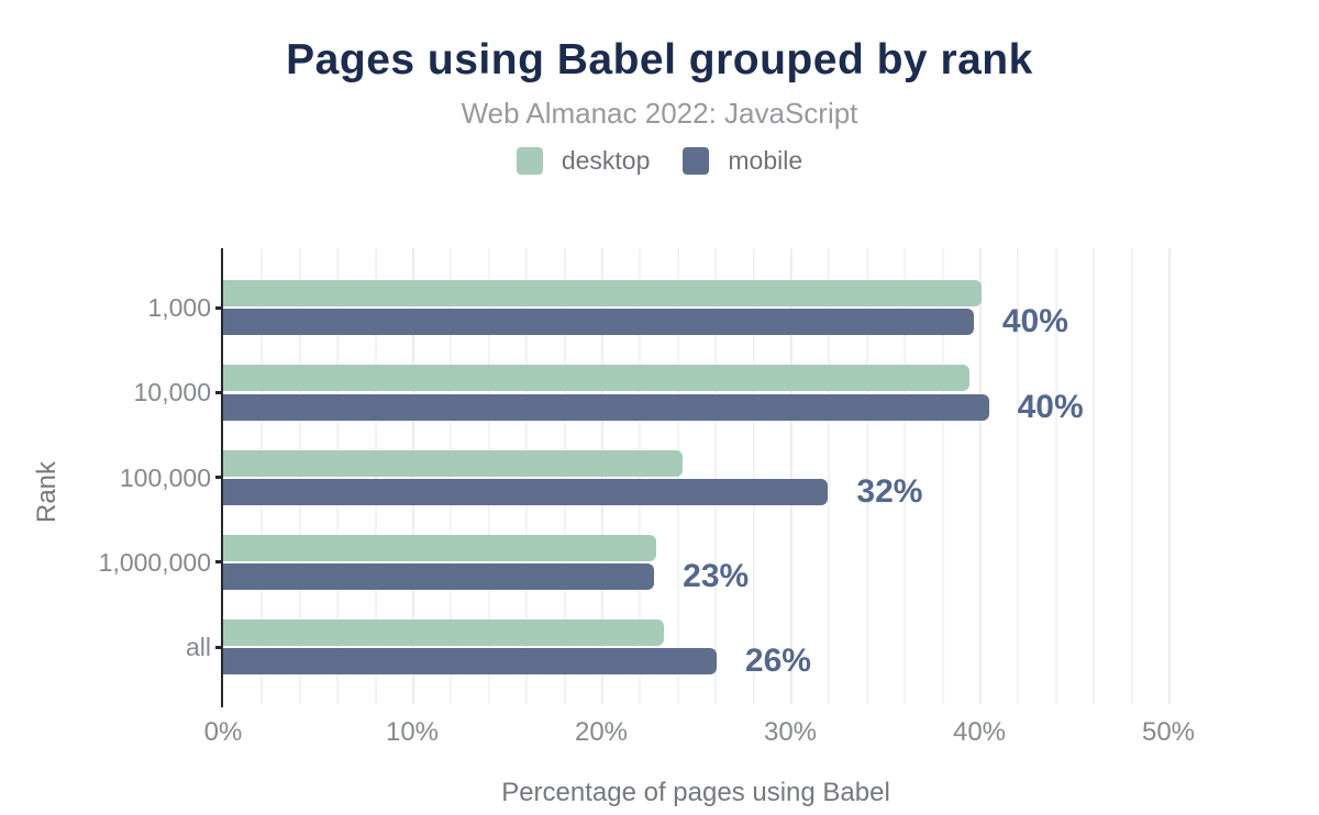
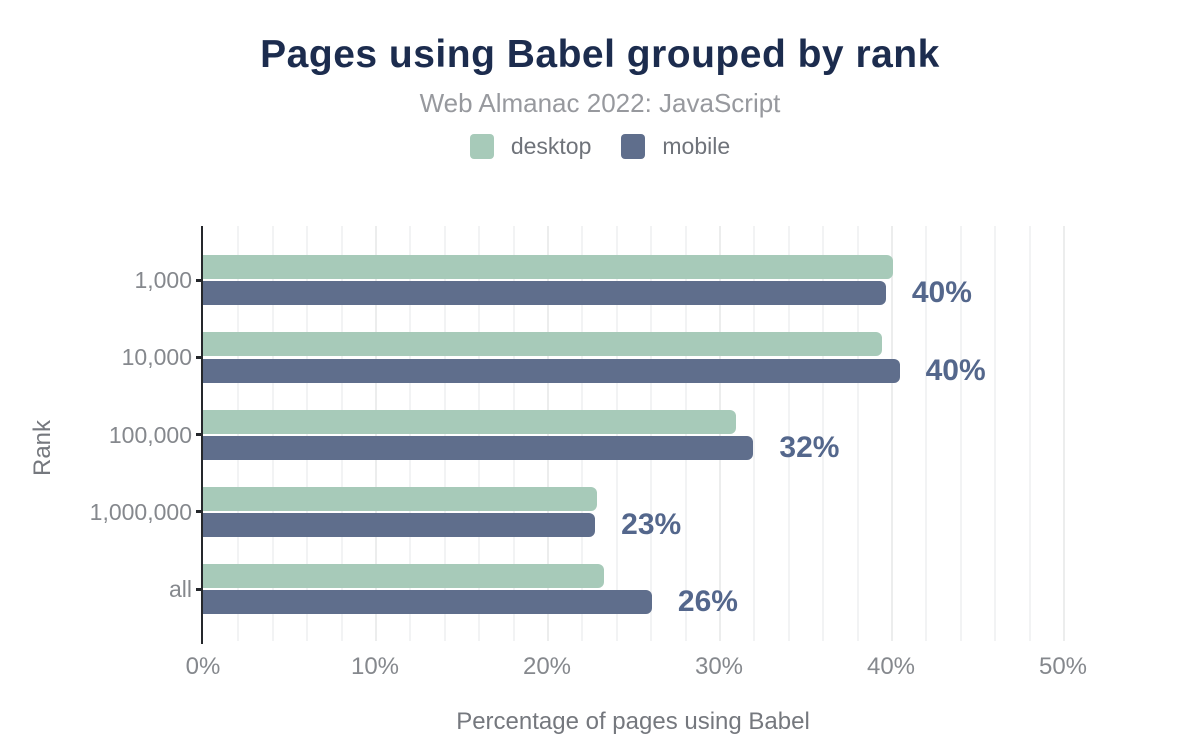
desktop/100,000: 24.3% -> 31.0%
